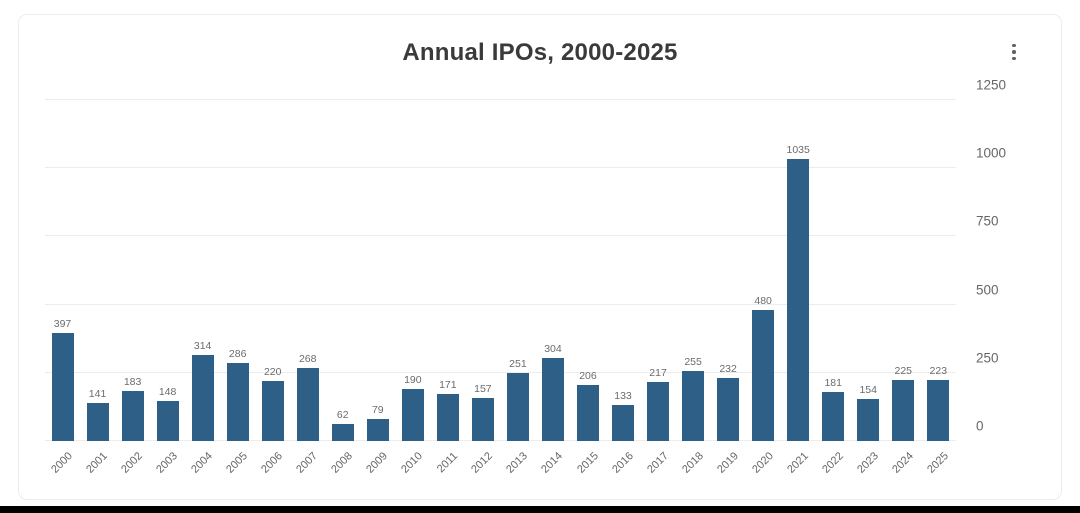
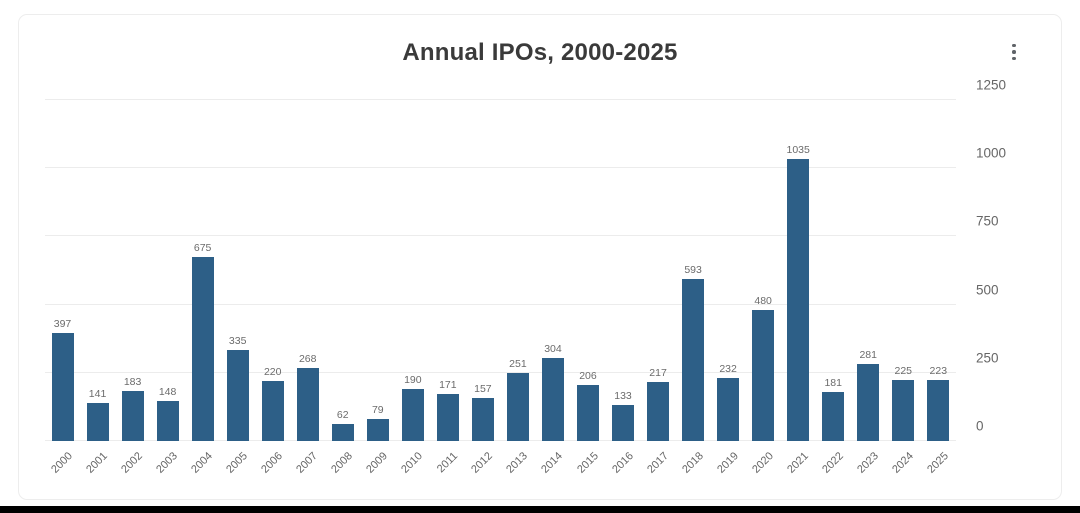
2004: 314 -> 675
2005: 286 -> 335
2018: 255 -> 593
2023: 154 -> 281
